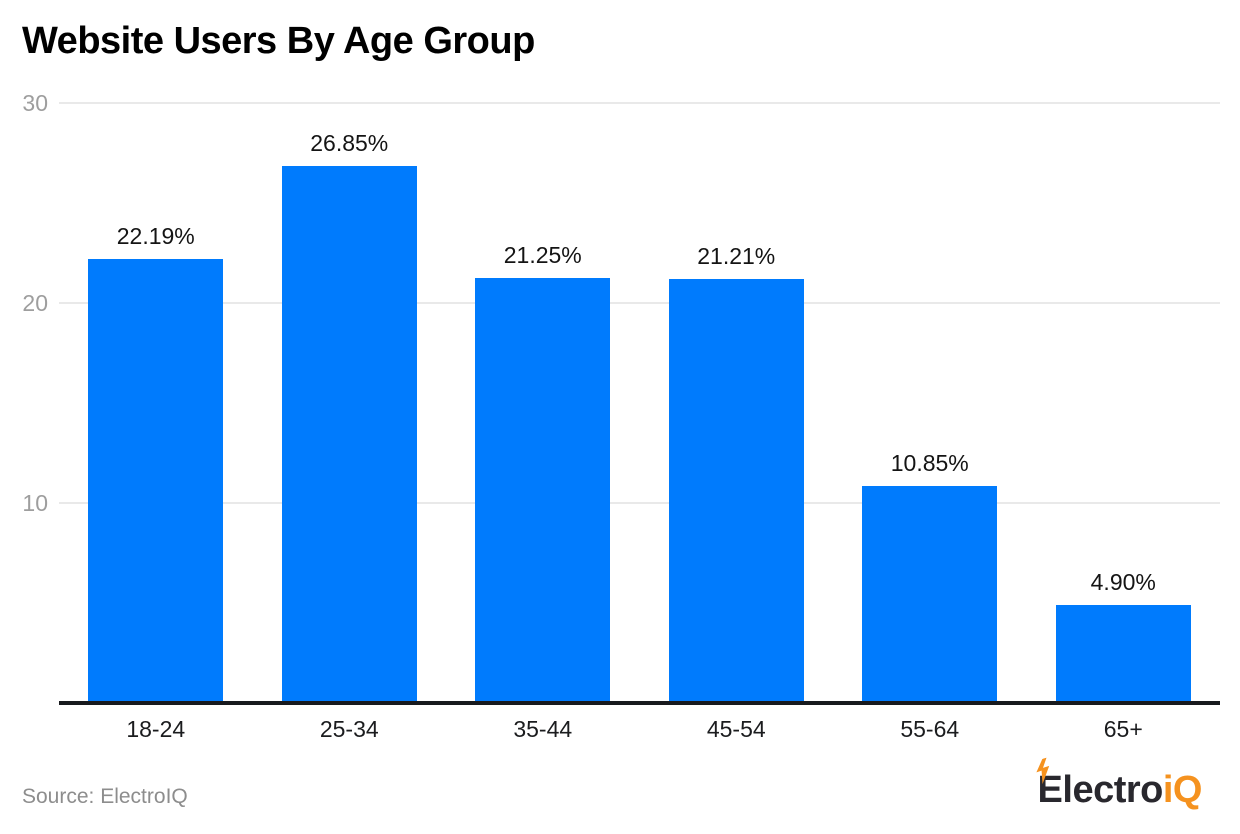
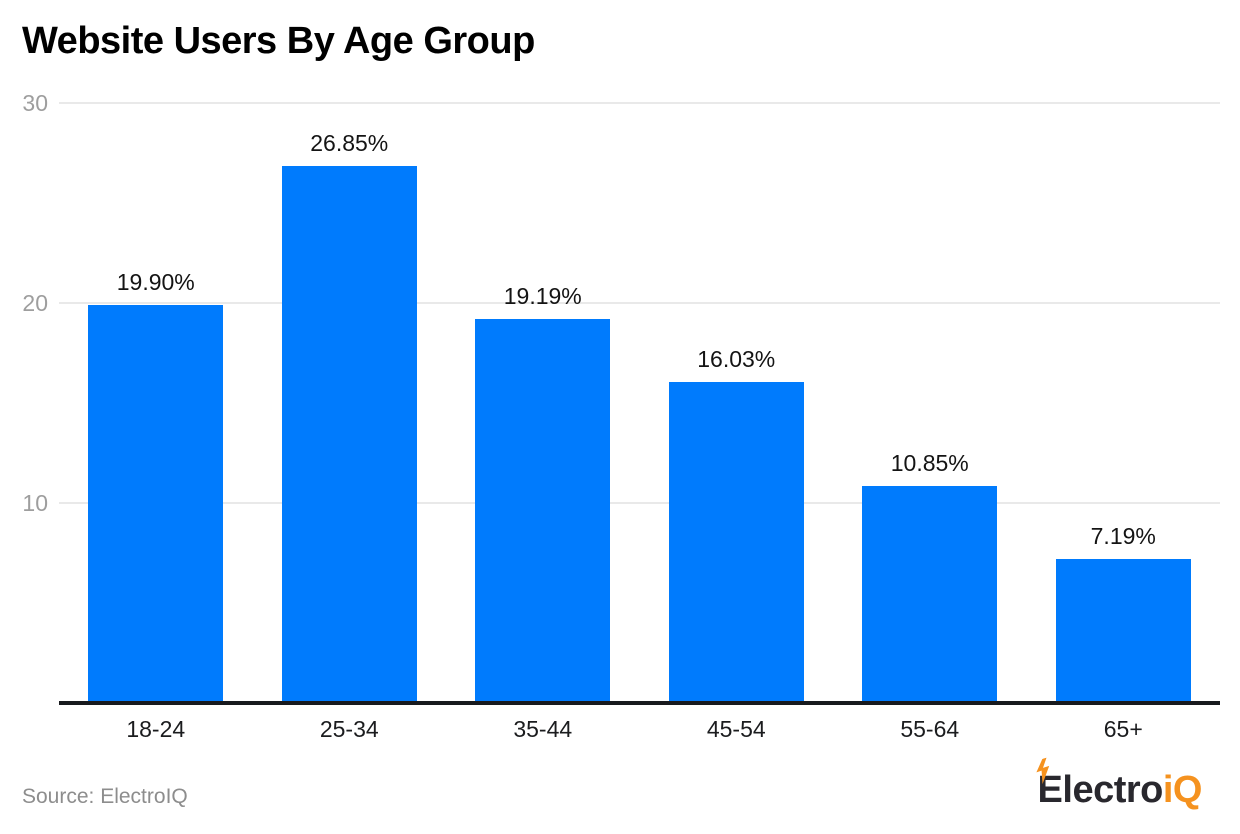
18-24: 22.19% -> 19.90%
35-44: 21.25% -> 19.19%
45-54: 21.21% -> 16.03%
65+: 4.90% -> 7.19%
